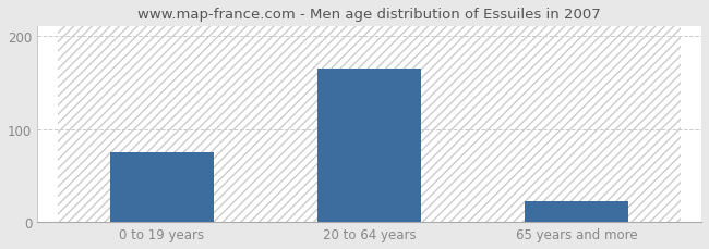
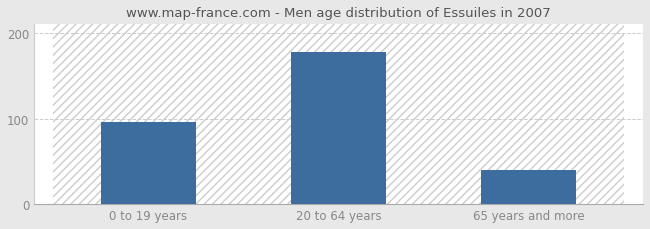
0 to 19 years: 75 -> 96
20 to 64 years: 165 -> 178
65 years and more: 22 -> 40
